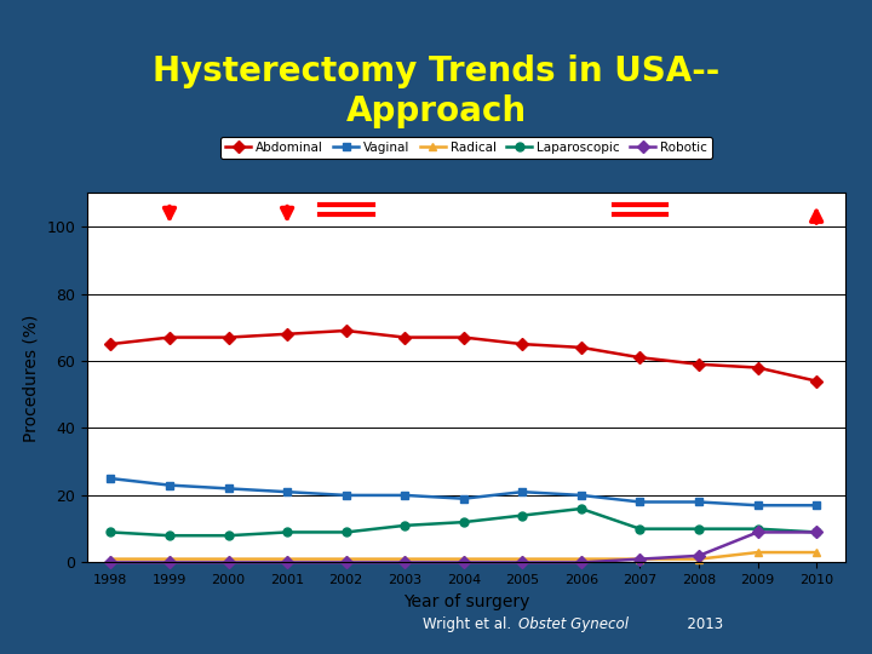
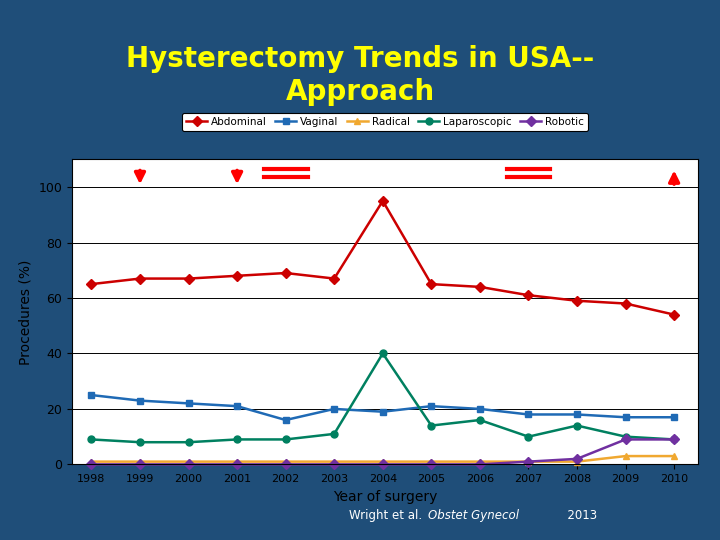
Vaginal/2002: 20 -> 16
Abdominal/2004: 67 -> 95
Laparoscopic/2004: 12 -> 40
Laparoscopic/2008: 10 -> 14
